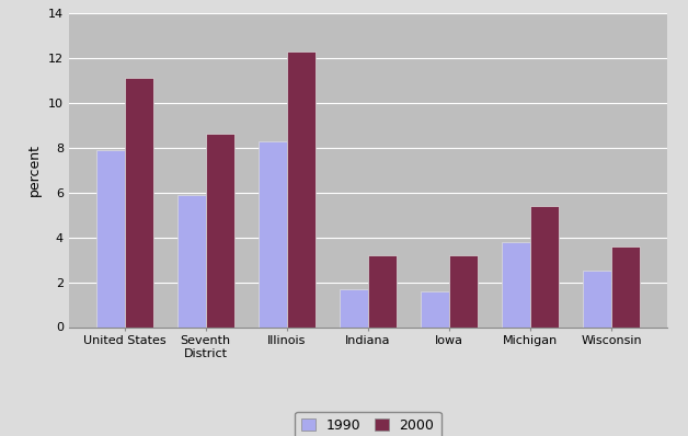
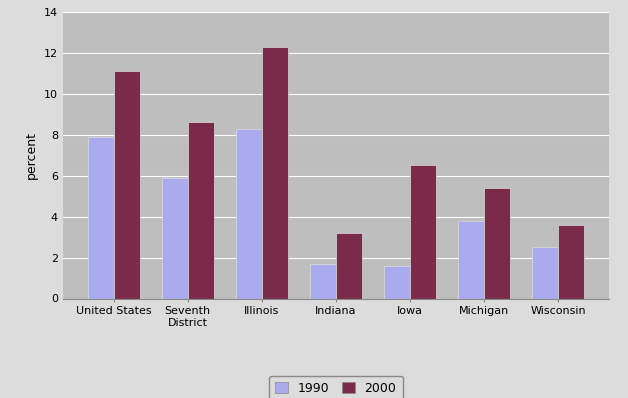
2000/Iowa: 3.2 -> 6.5
